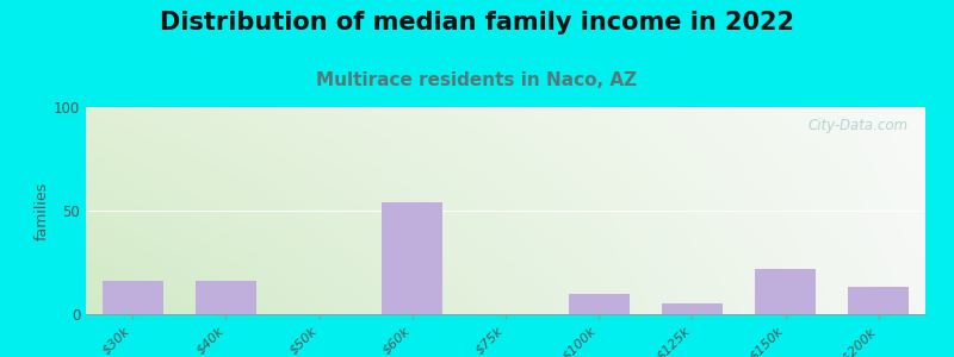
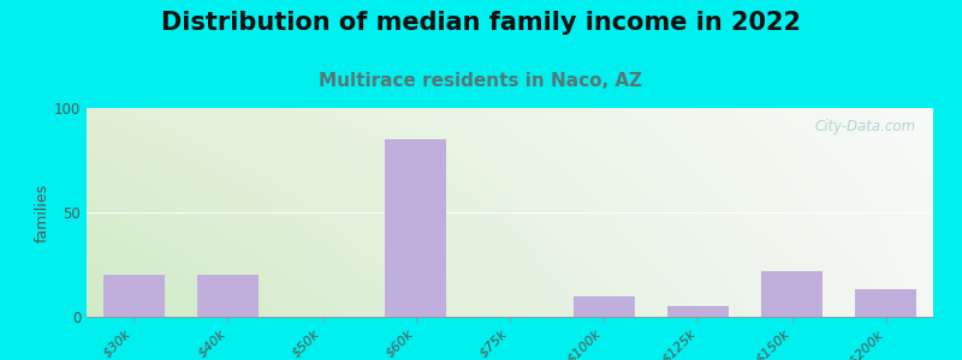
$30k: 16 -> 20
$40k: 16 -> 20
$60k: 54 -> 85
